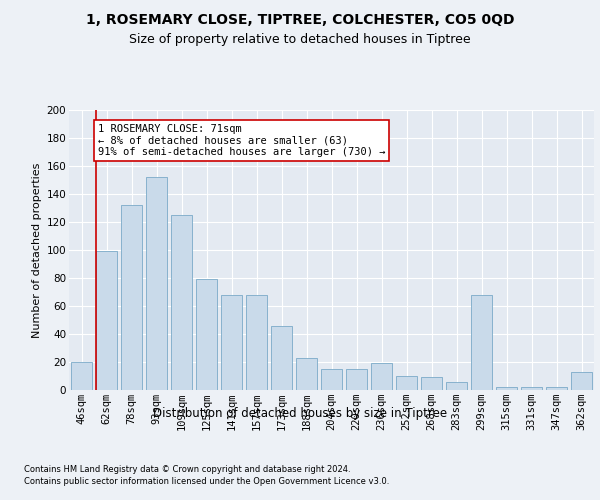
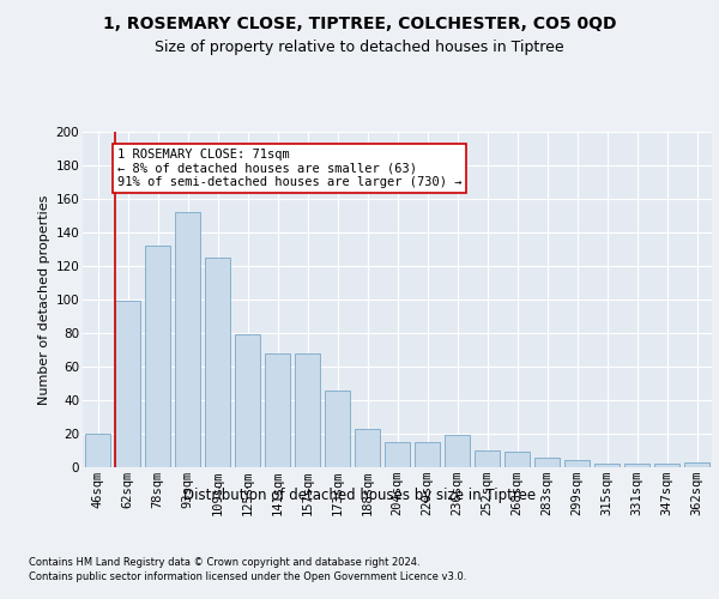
299sqm: 68 -> 4
362sqm: 13 -> 3
